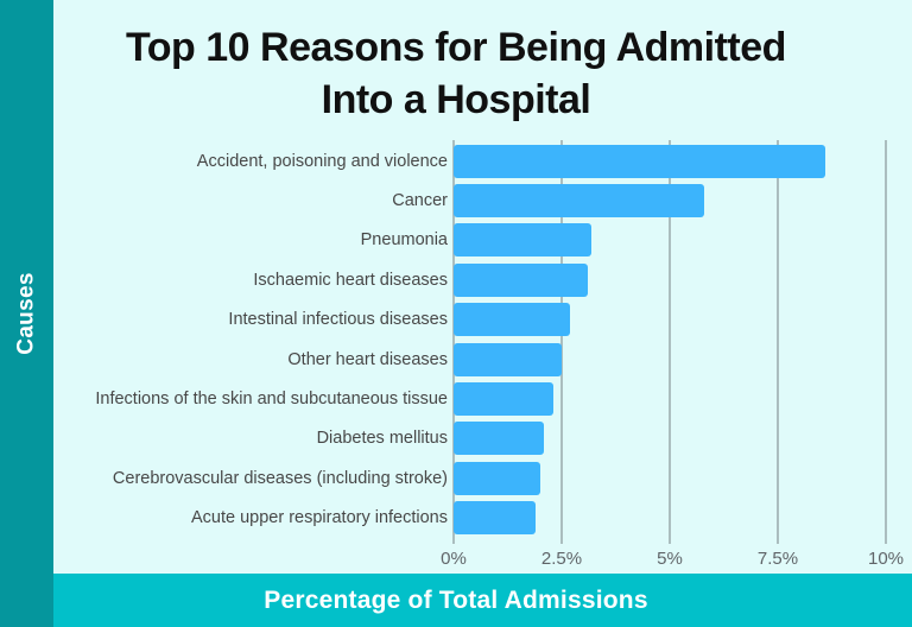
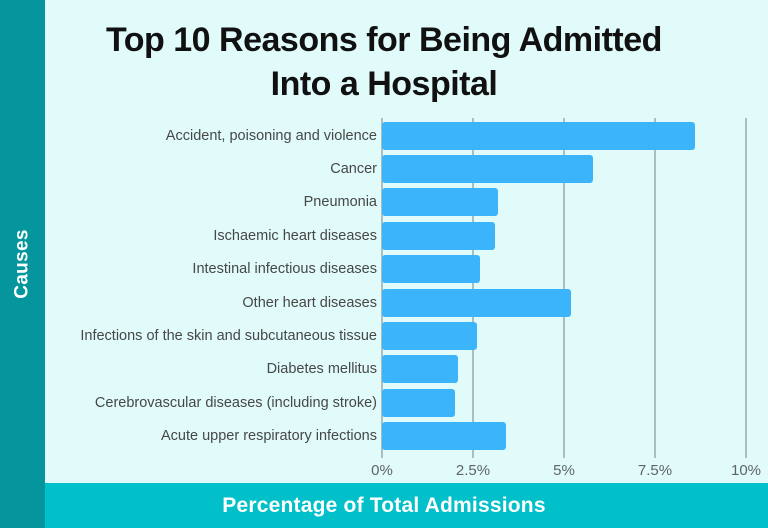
Other heart diseases: 2.5% -> 5.2%
Infections of the skin and subcutaneous tissue: 2.3% -> 2.6%
Acute upper respiratory infections: 1.9% -> 3.4%
